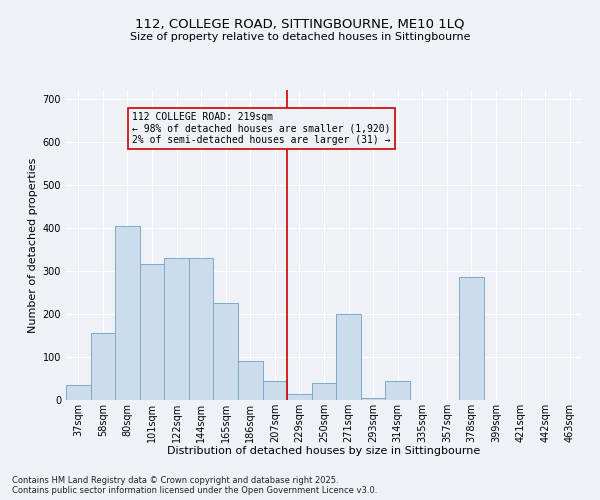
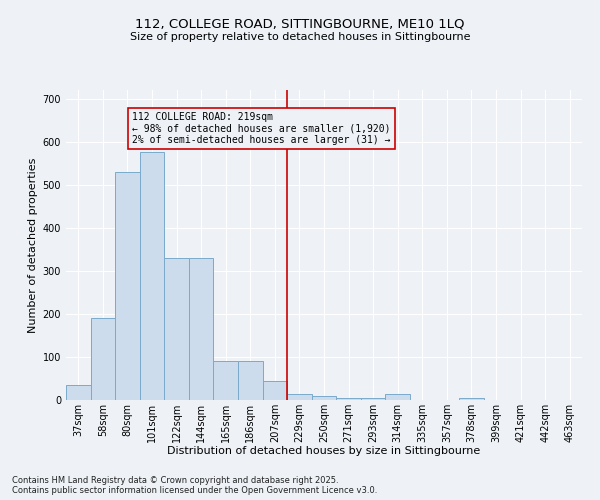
58sqm: 155 -> 190
80sqm: 405 -> 530
101sqm: 315 -> 575
165sqm: 225 -> 90
250sqm: 40 -> 10
271sqm: 200 -> 5
314sqm: 45 -> 15
378sqm: 285 -> 5
